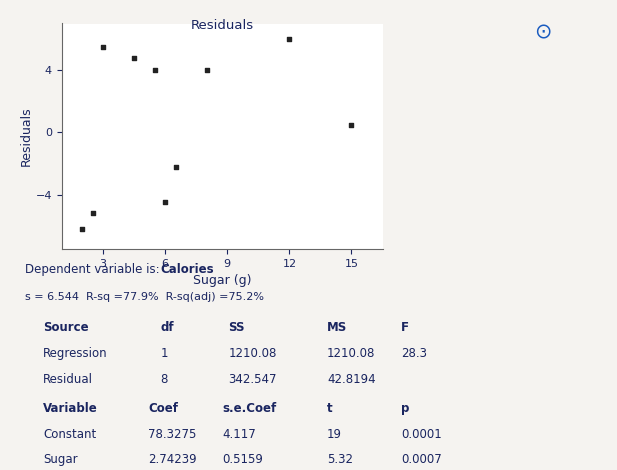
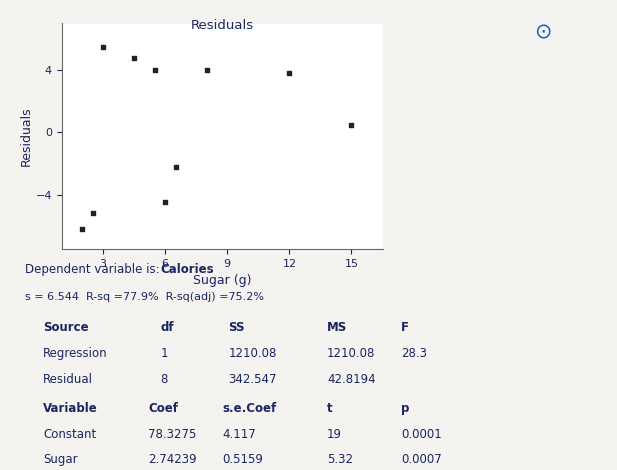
12: 6.0 -> 3.8
